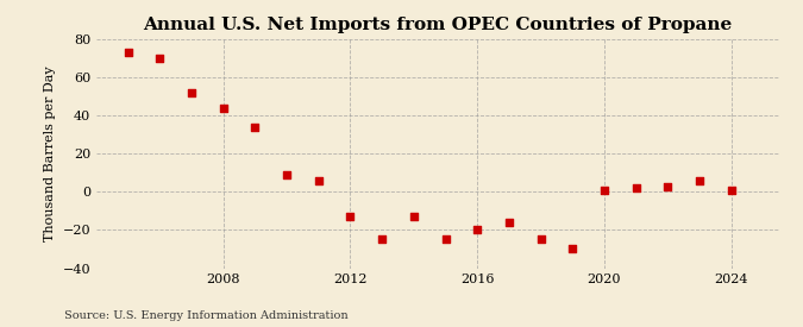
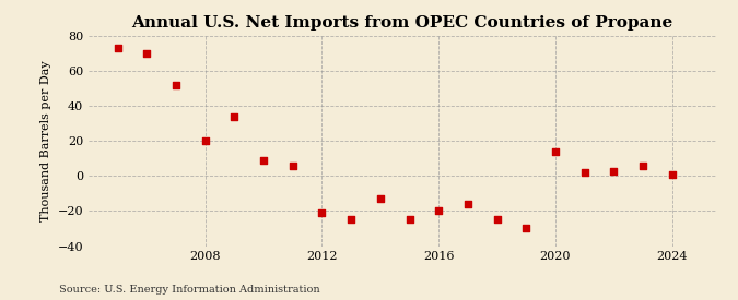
2008: 44 -> 20
2012: -13 -> -21
2020: 1 -> 14
